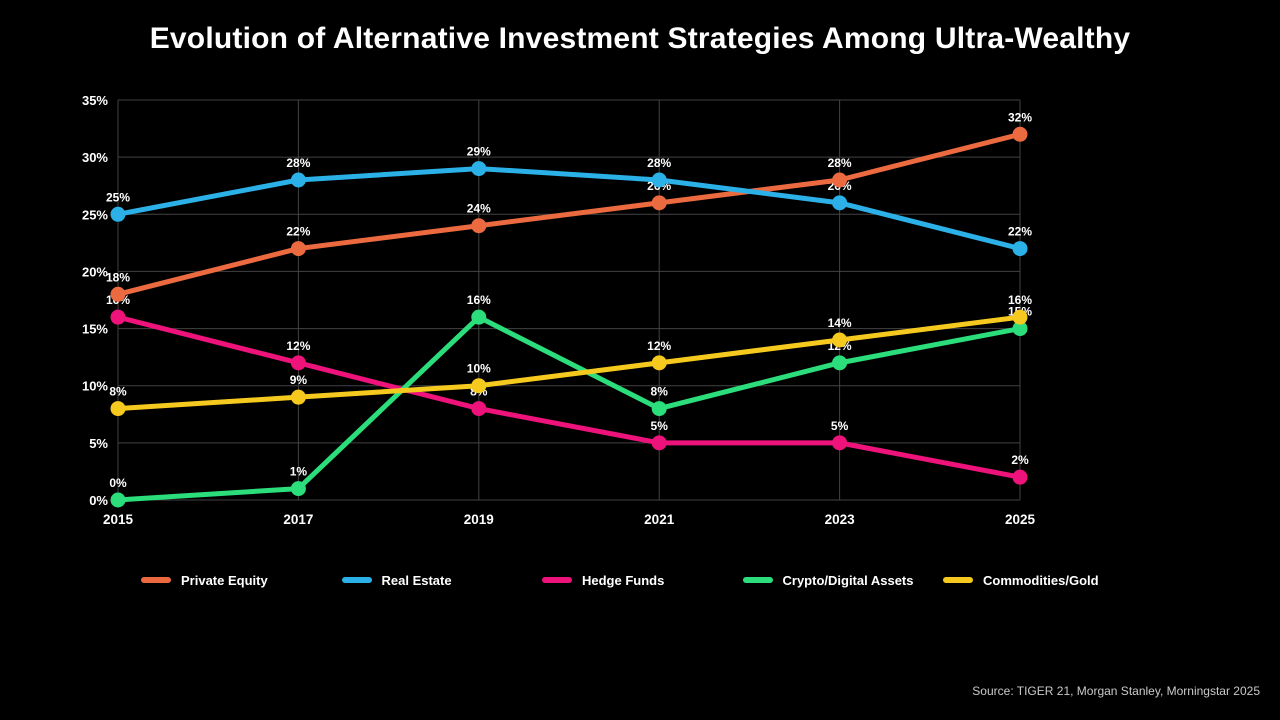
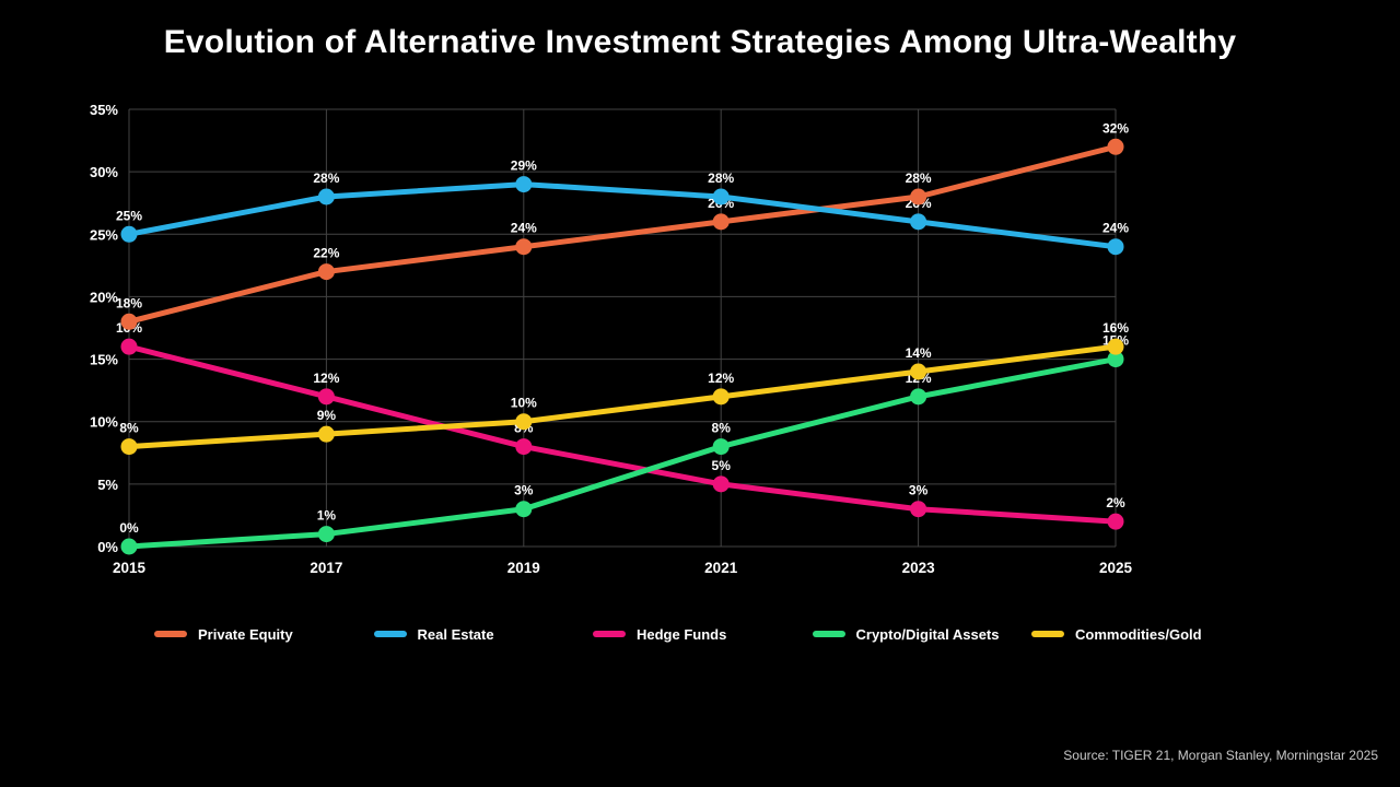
Crypto/Digital Assets/2019: 16% -> 3%
Hedge Funds/2023: 5% -> 3%
Real Estate/2025: 22% -> 24%
